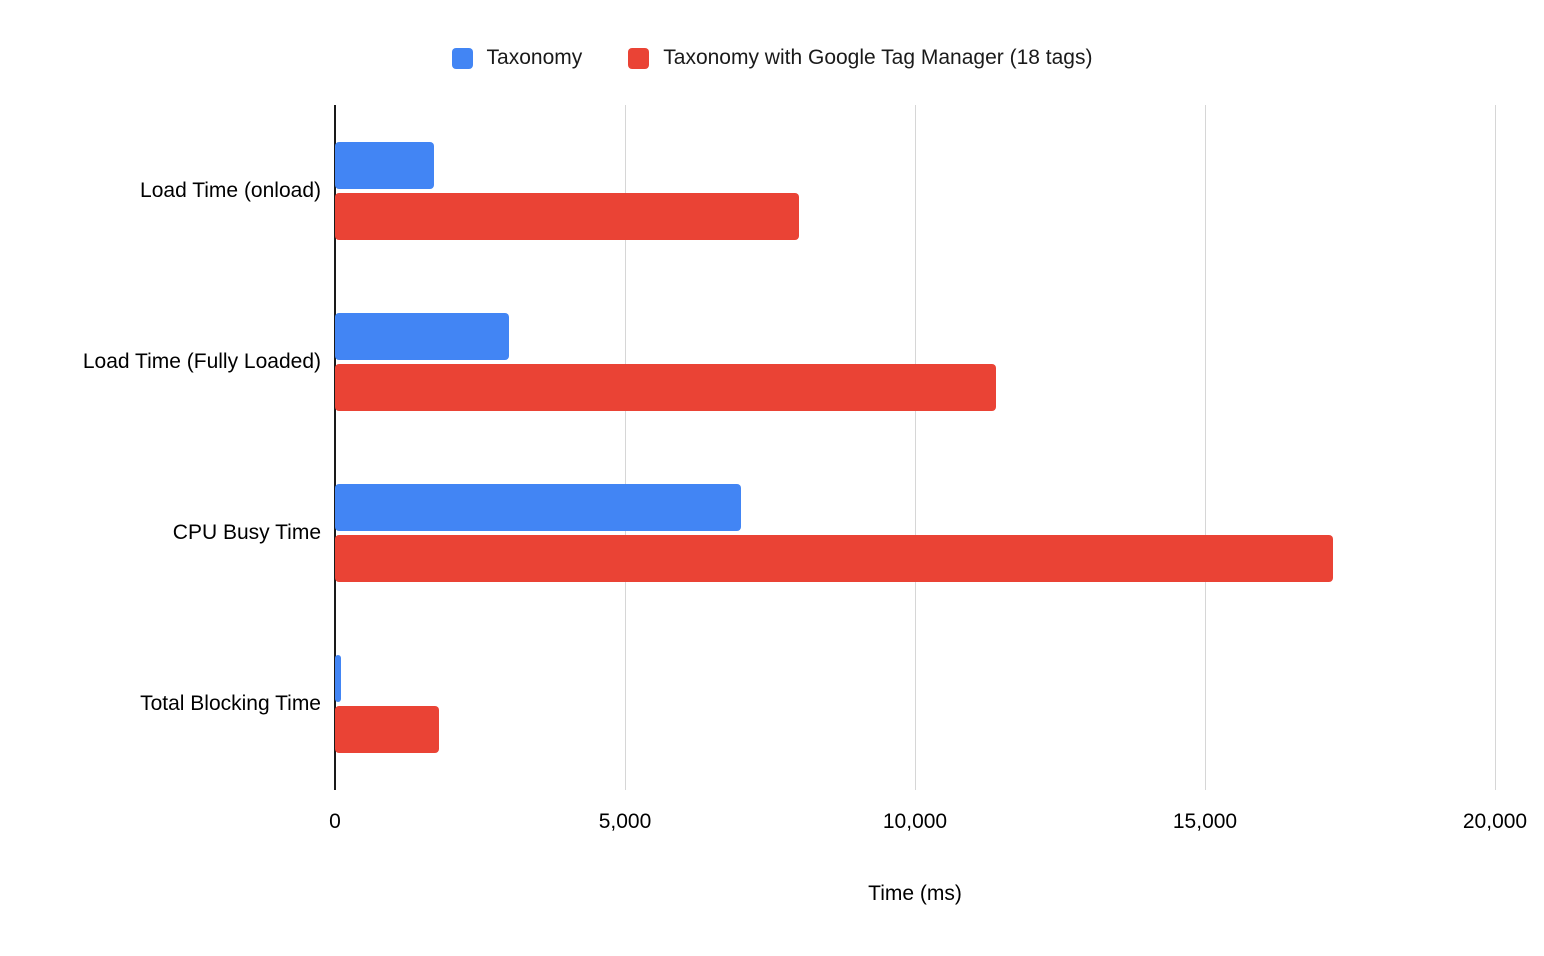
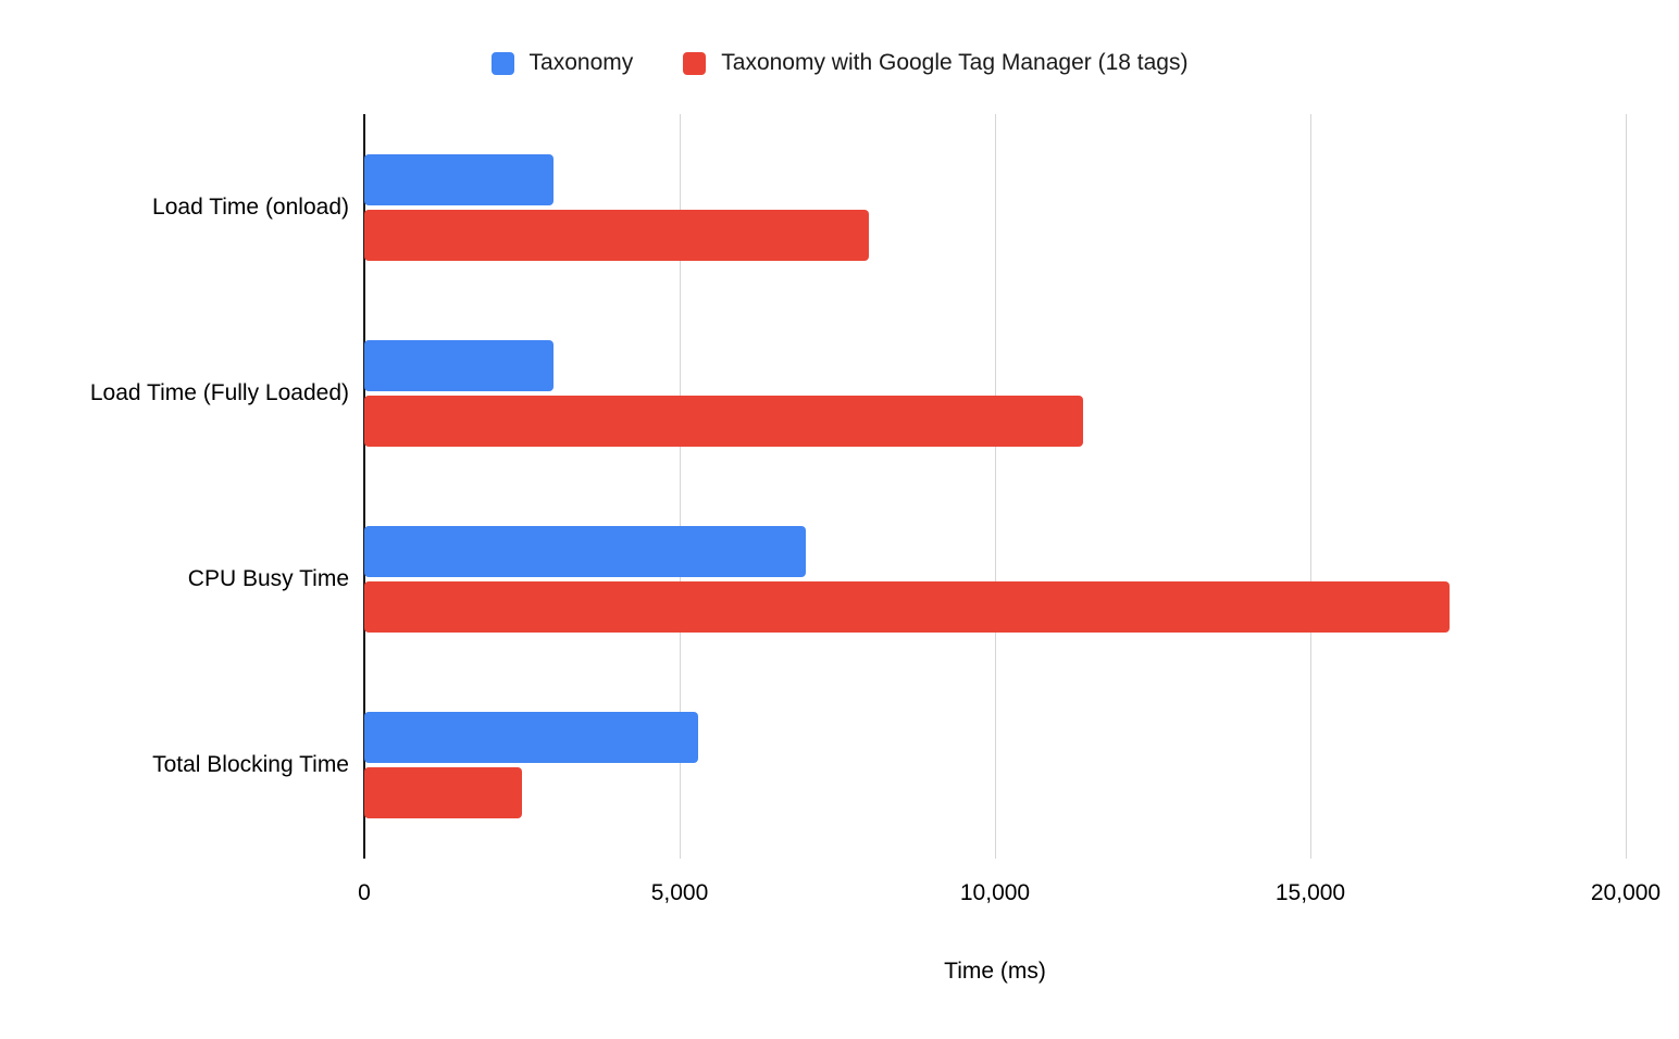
Taxonomy/Load Time (onload): 1700 -> 3000
Taxonomy/Total Blocking Time: 100 -> 5300
Taxonomy with Google Tag Manager (18 tags)/Total Blocking Time: 1800 -> 2500
